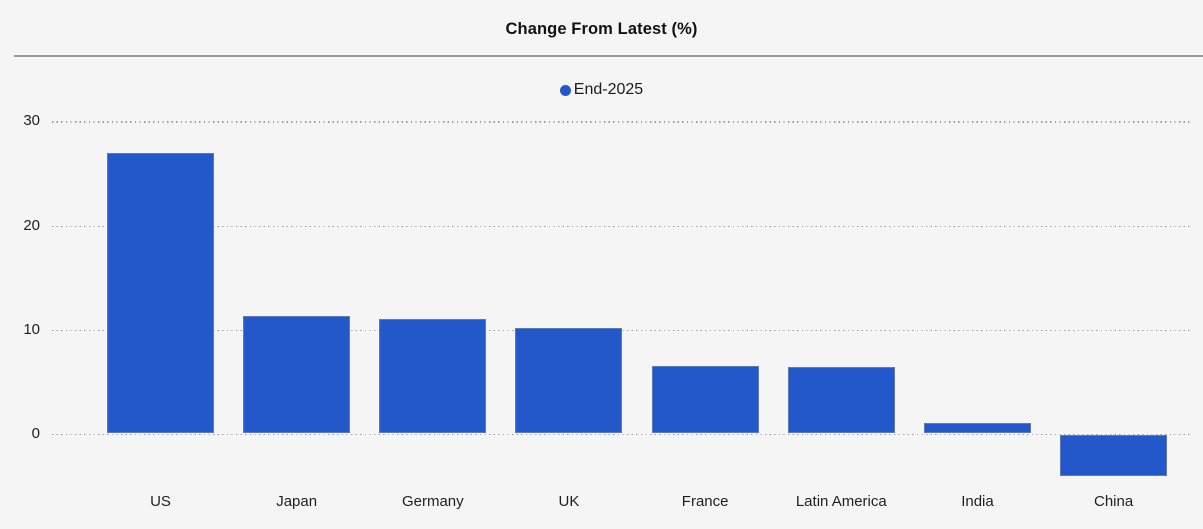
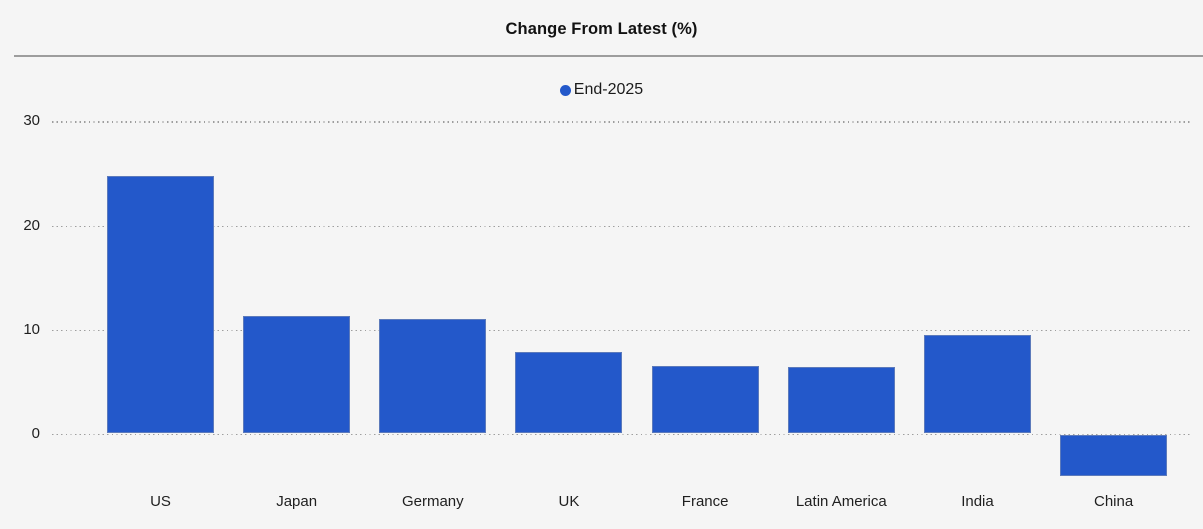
US: 26.9 -> 24.7
UK: 10.1 -> 7.8
India: 1.0 -> 9.4
